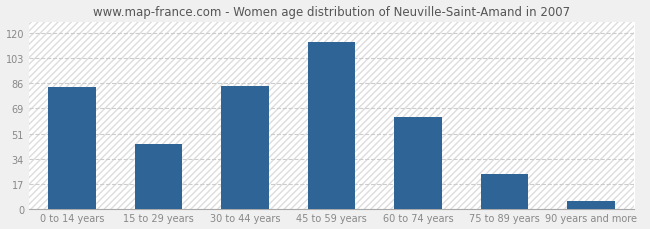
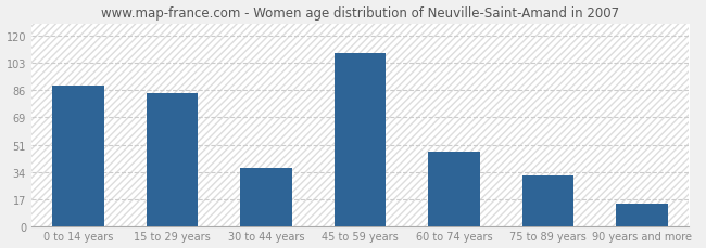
0 to 14 years: 83 -> 89
15 to 29 years: 44 -> 84
30 to 44 years: 84 -> 37
45 to 59 years: 114 -> 109
60 to 74 years: 63 -> 47
75 to 89 years: 24 -> 32
90 years and more: 5 -> 14
